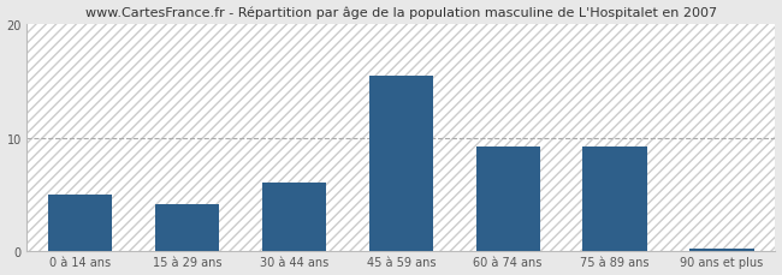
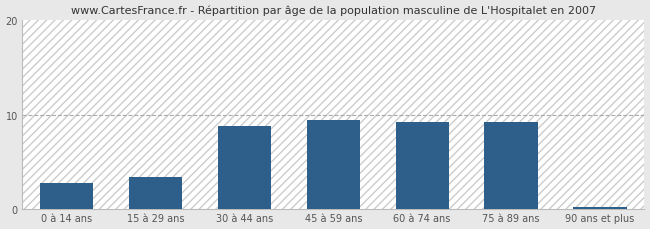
0 à 14 ans: 5.0 -> 2.8
15 à 29 ans: 4.2 -> 3.4
30 à 44 ans: 6.0 -> 8.8
45 à 59 ans: 15.5 -> 9.4
